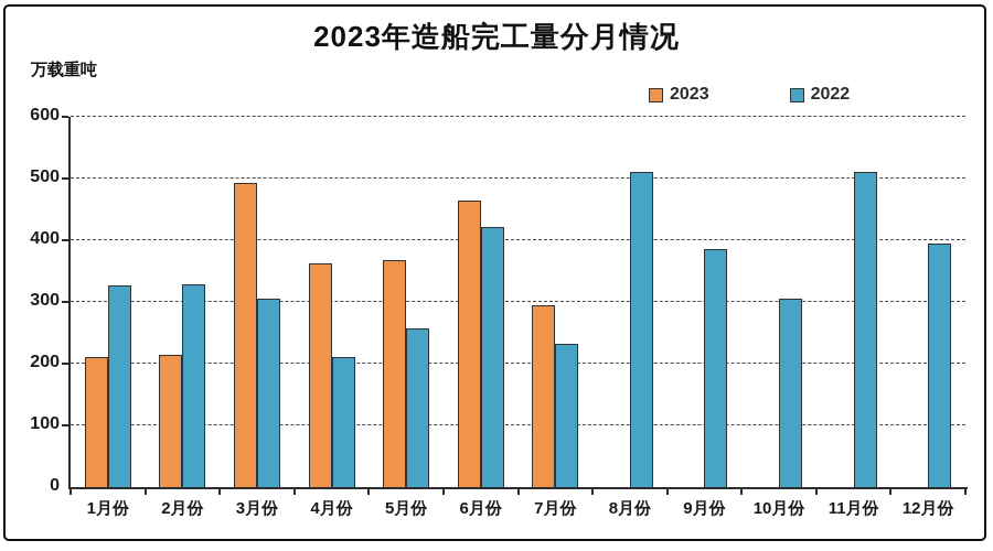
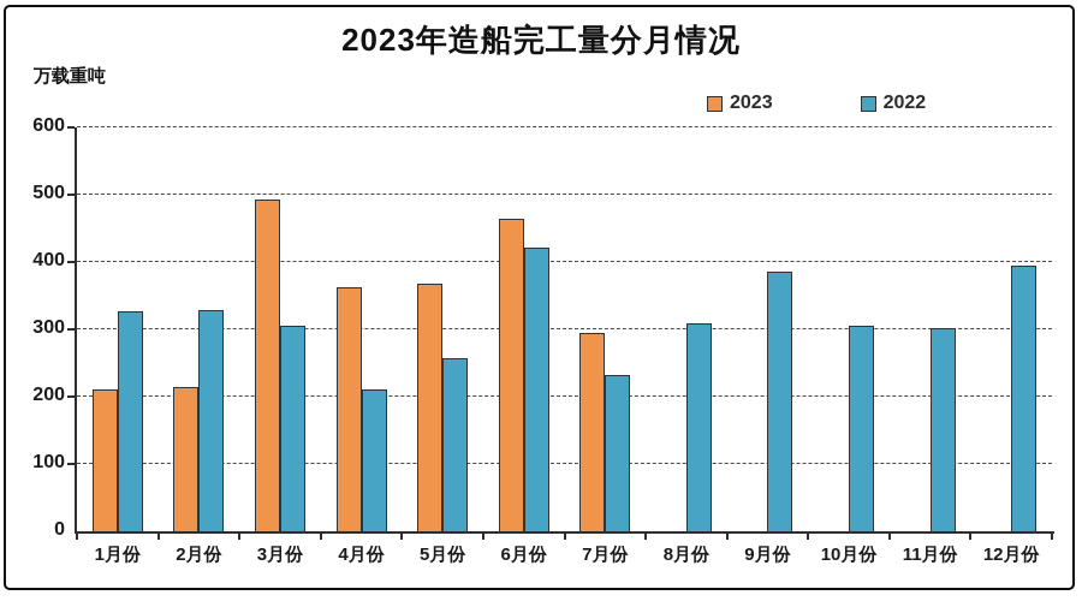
2022/8月份: 510 -> 310
2022/11月份: 510 -> 300
